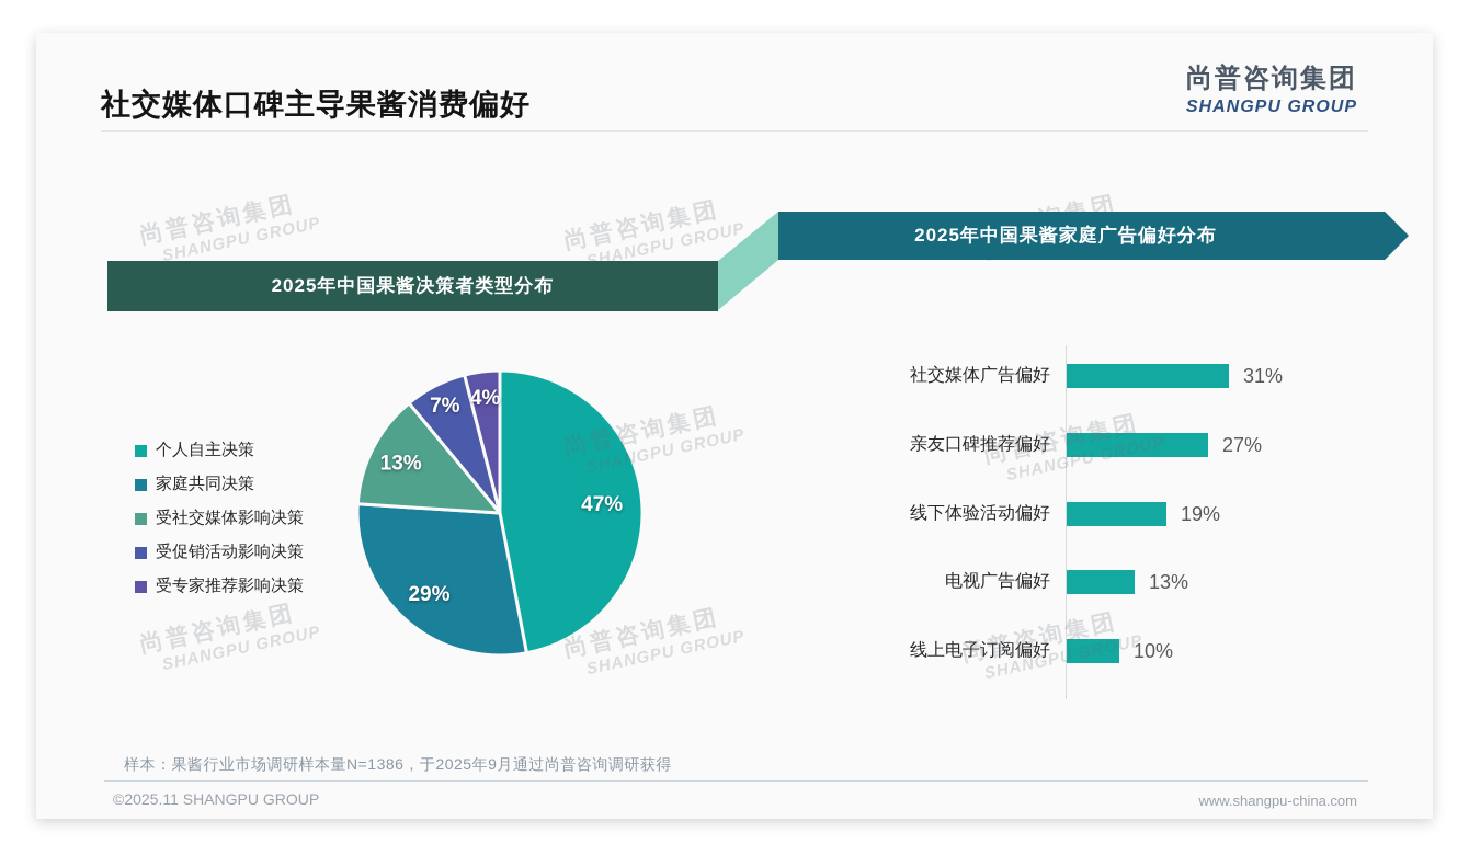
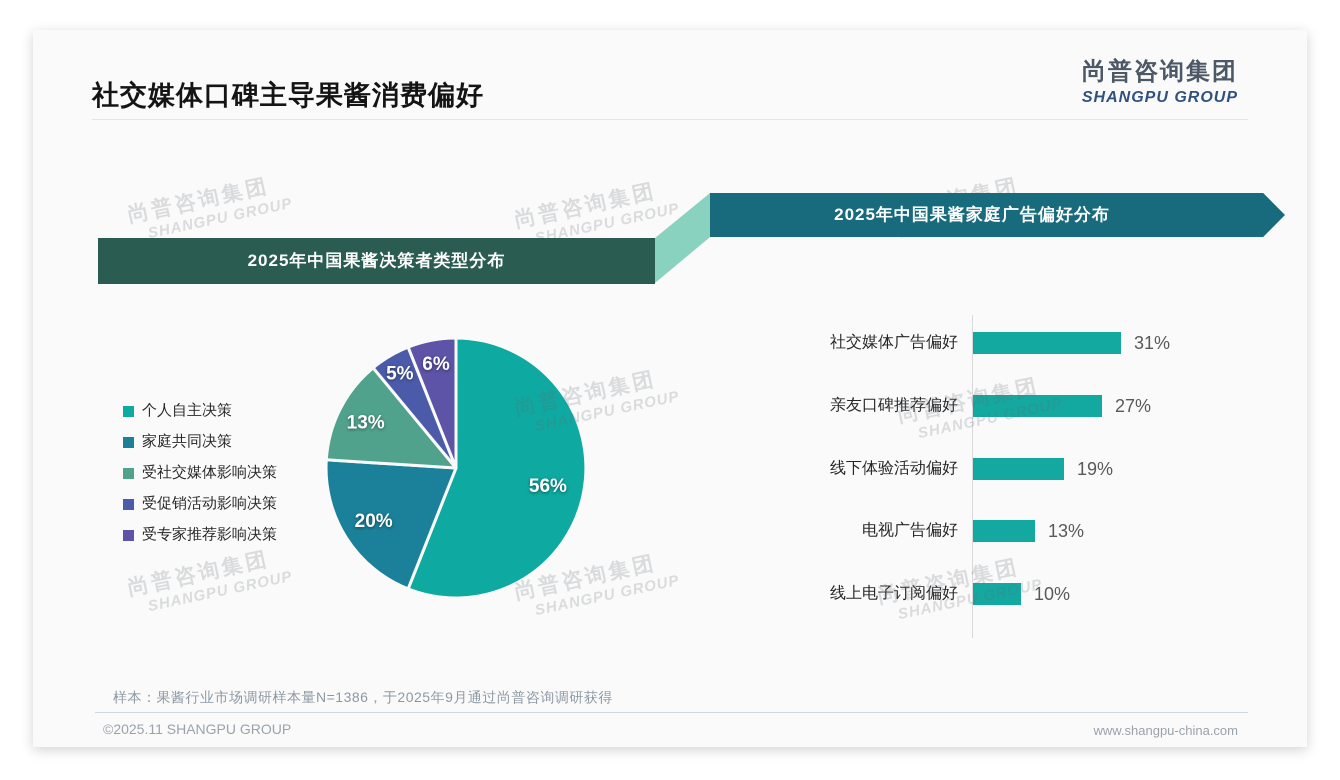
2025年中国果酱决策者类型分布/个人自主决策: 47% -> 56%
2025年中国果酱决策者类型分布/家庭共同决策: 29% -> 20%
2025年中国果酱决策者类型分布/受促销活动影响决策: 7% -> 5%
2025年中国果酱决策者类型分布/受专家推荐影响决策: 4% -> 6%
